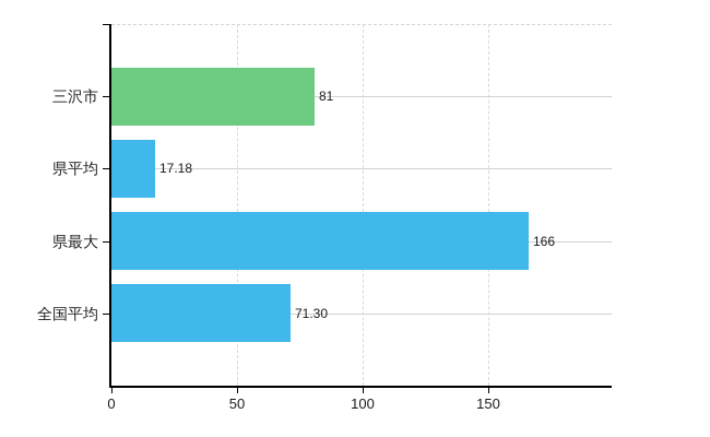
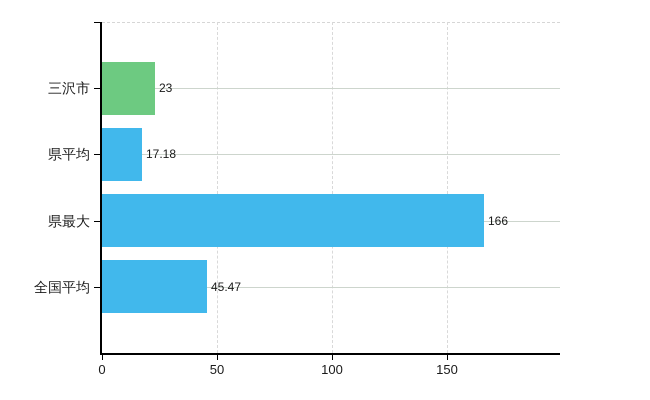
三沢市: 81 -> 23
全国平均: 71.30 -> 45.47
